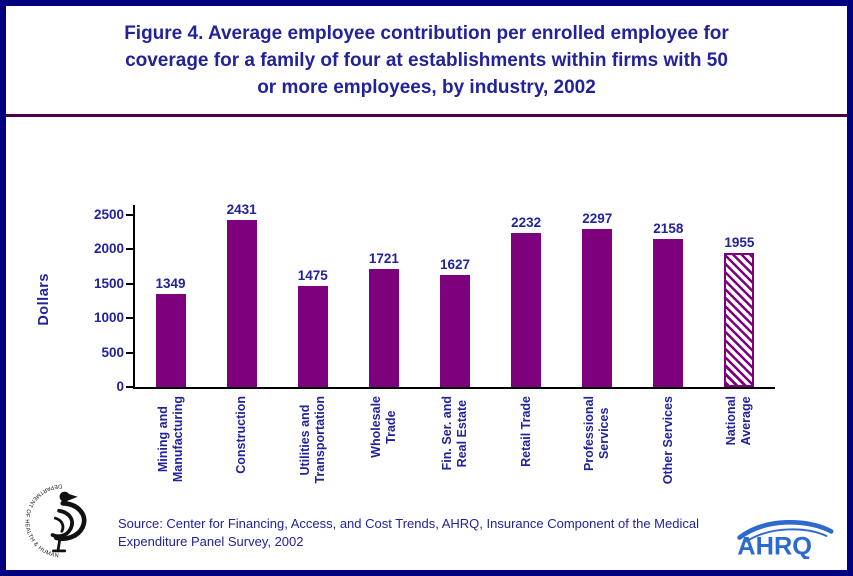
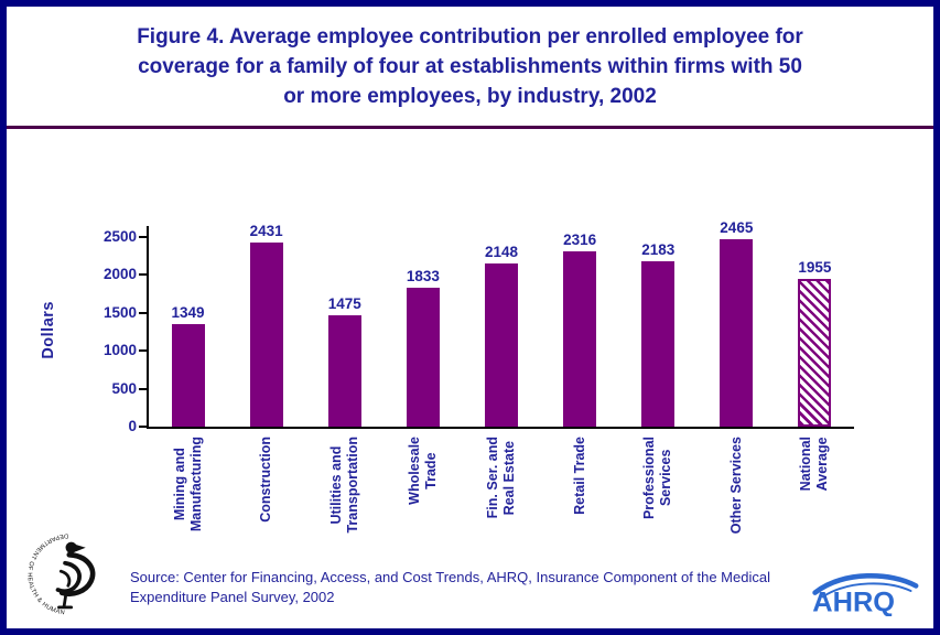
Wholesale Trade: 1721 -> 1833
Fin. Ser. and Real Estate: 1627 -> 2148
Retail Trade: 2232 -> 2316
Professional Services: 2297 -> 2183
Other Services: 2158 -> 2465
